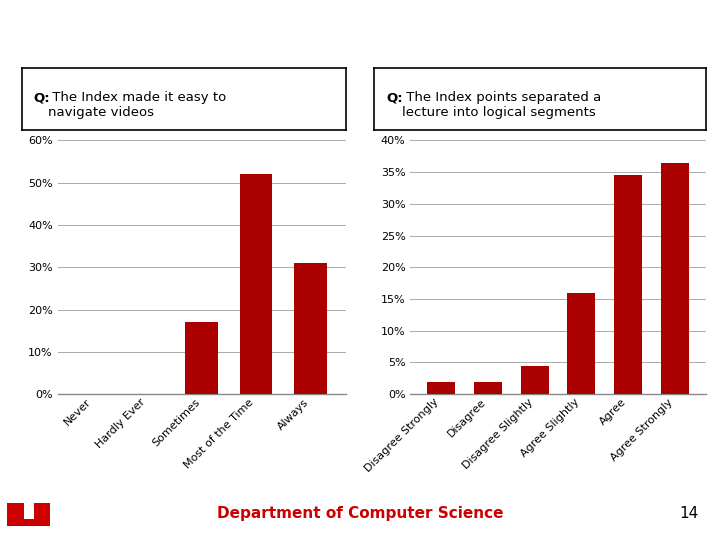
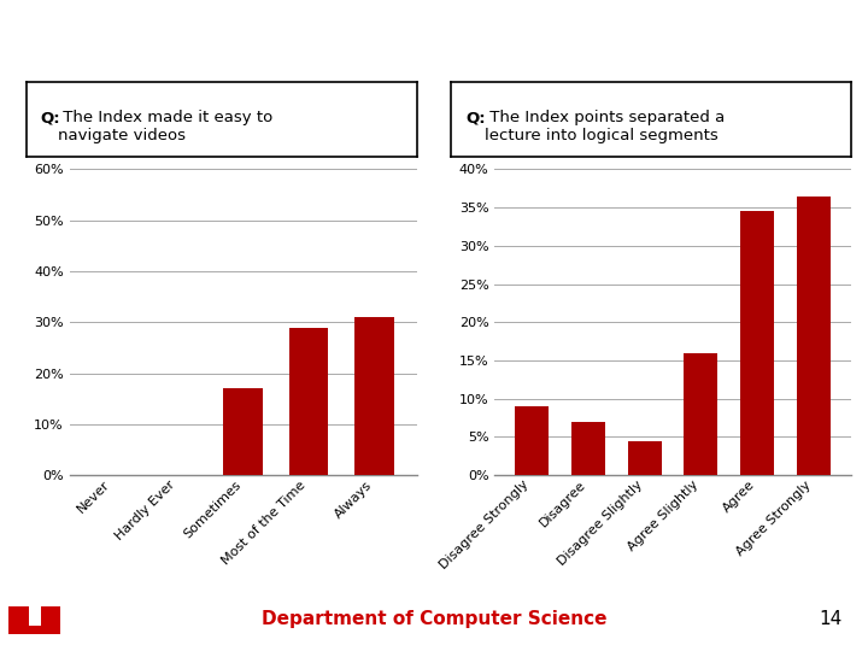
Most of the Time: 52% -> 29%
Disagree Strongly: 2.0% -> 9.0%
Disagree: 2.0% -> 7.0%
